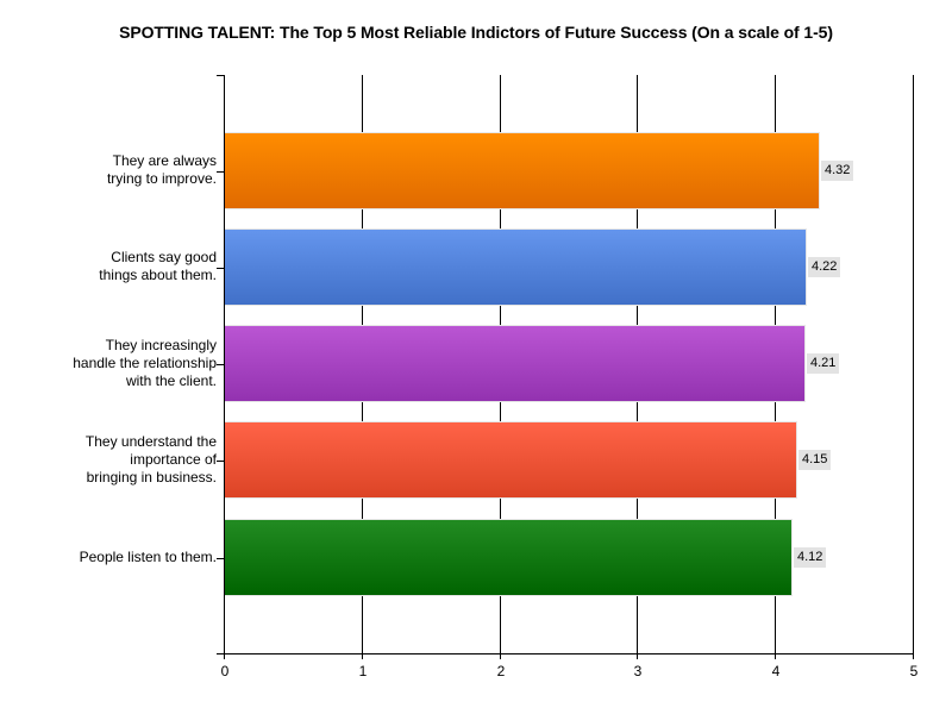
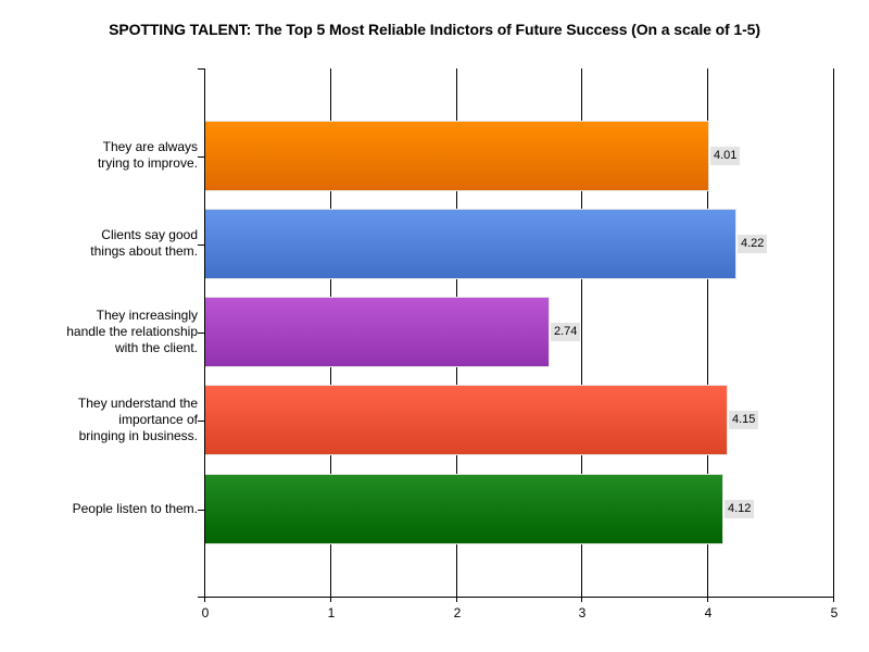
They are always trying to improve.: 4.32 -> 4.01
They increasingly handle the relationship with the client.: 4.21 -> 2.74
